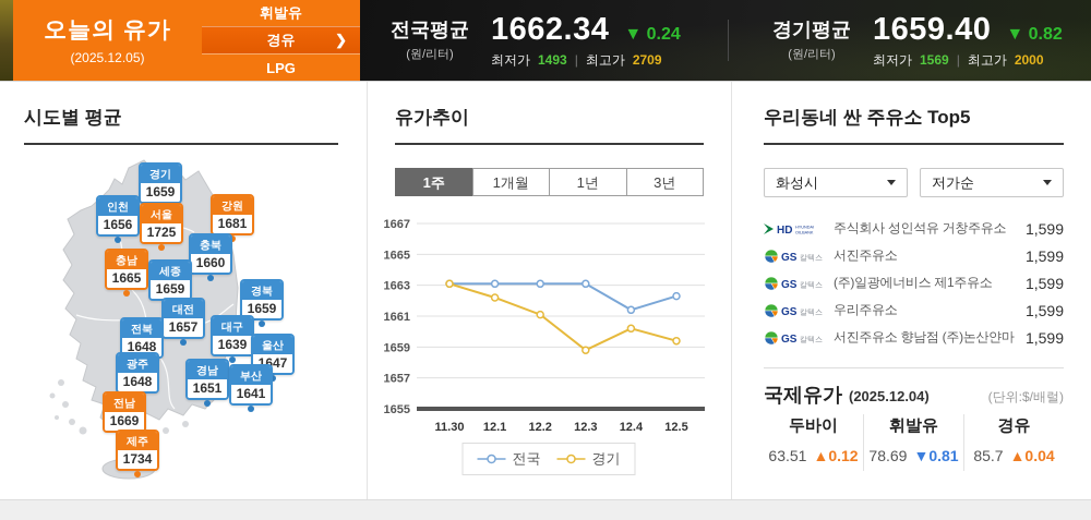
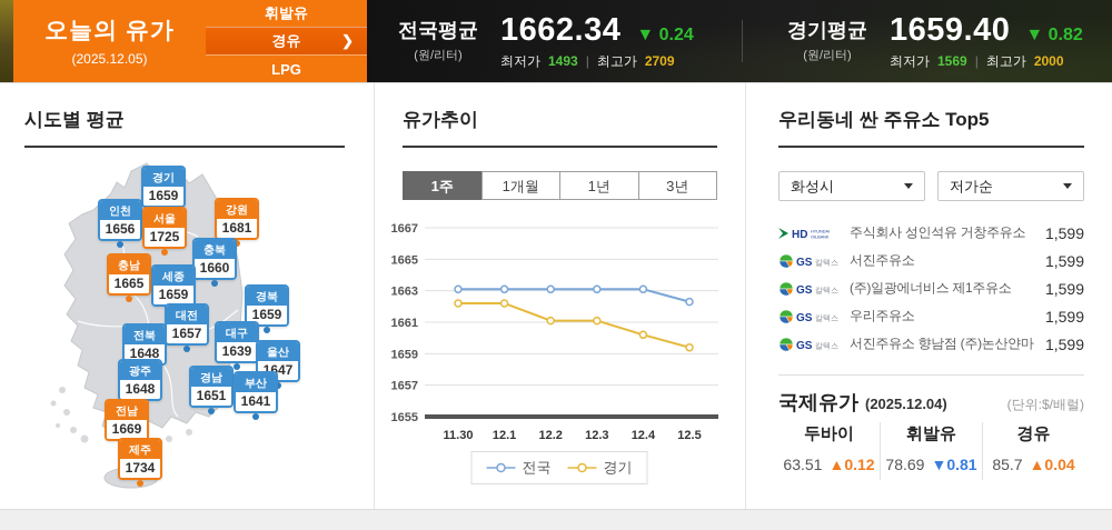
경기/11.30: 1663.1 -> 1662.2
경기/12.3: 1658.8 -> 1661.1
전국/12.4: 1661.4 -> 1663.1
